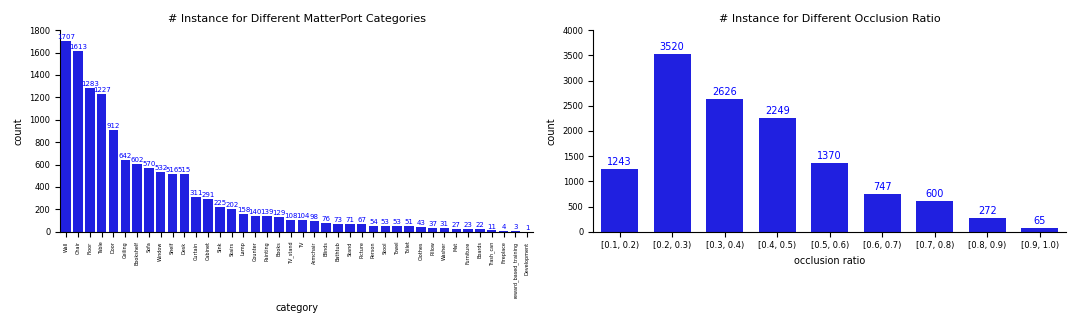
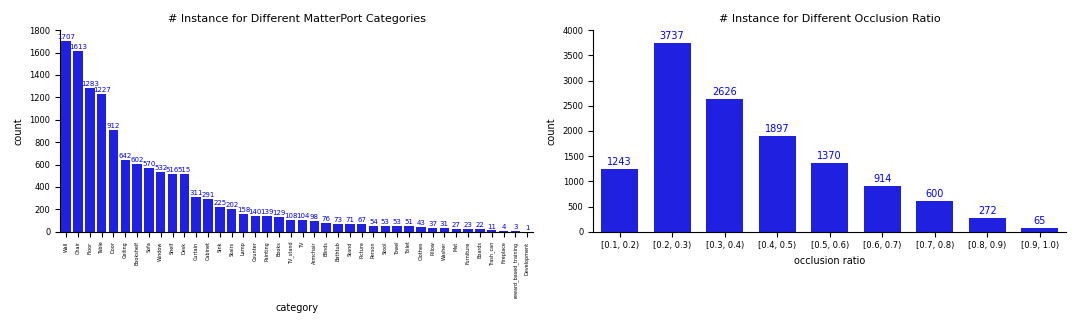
# Instance for Different Occlusion Ratio/[0.2, 0.3): 3520 -> 3737
# Instance for Different Occlusion Ratio/[0.4, 0.5): 2249 -> 1897
# Instance for Different Occlusion Ratio/[0.6, 0.7): 747 -> 914
